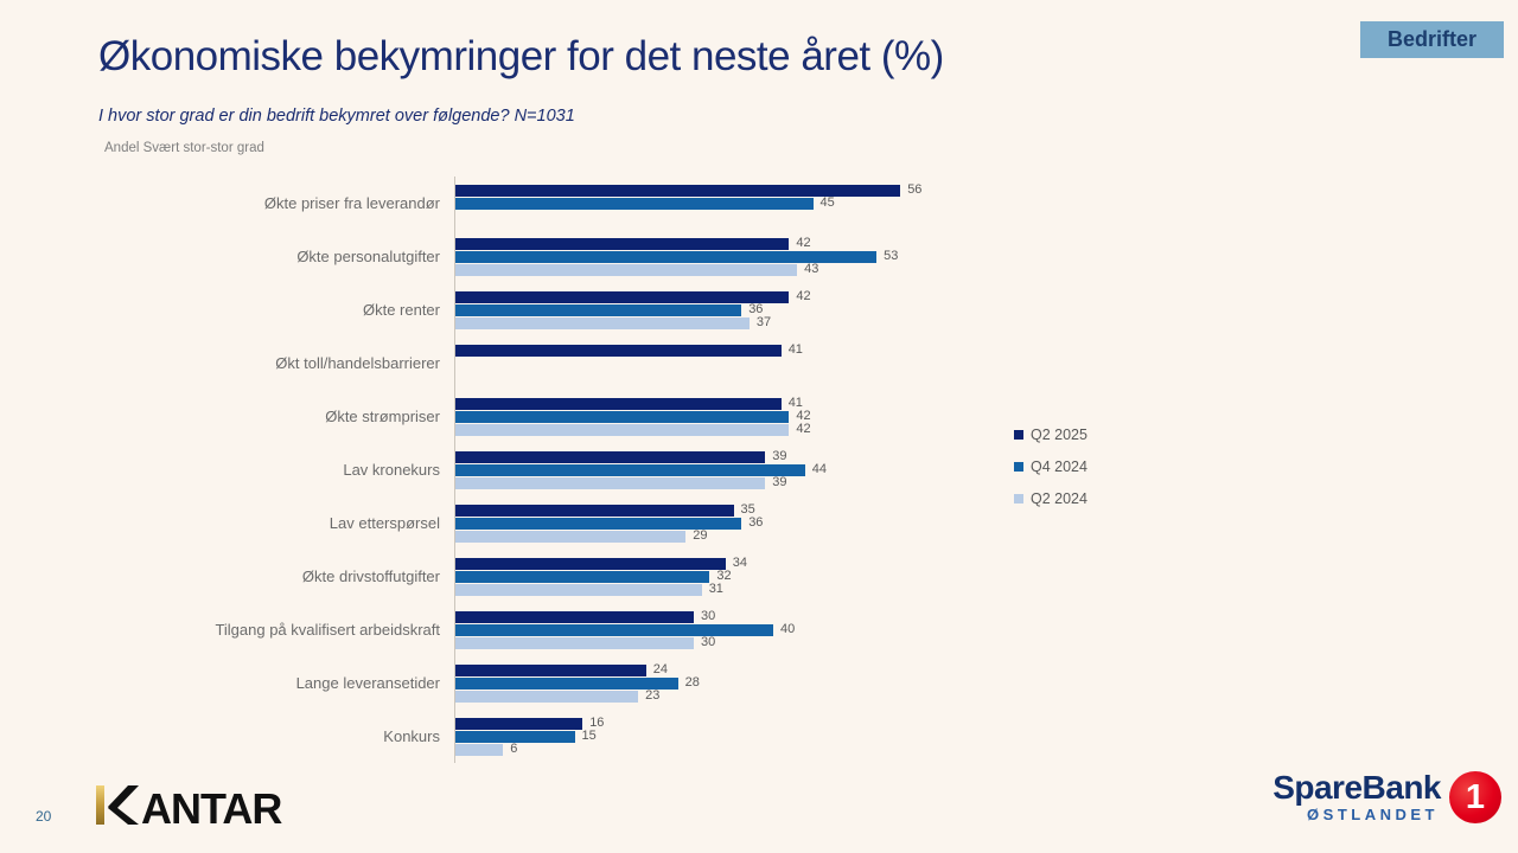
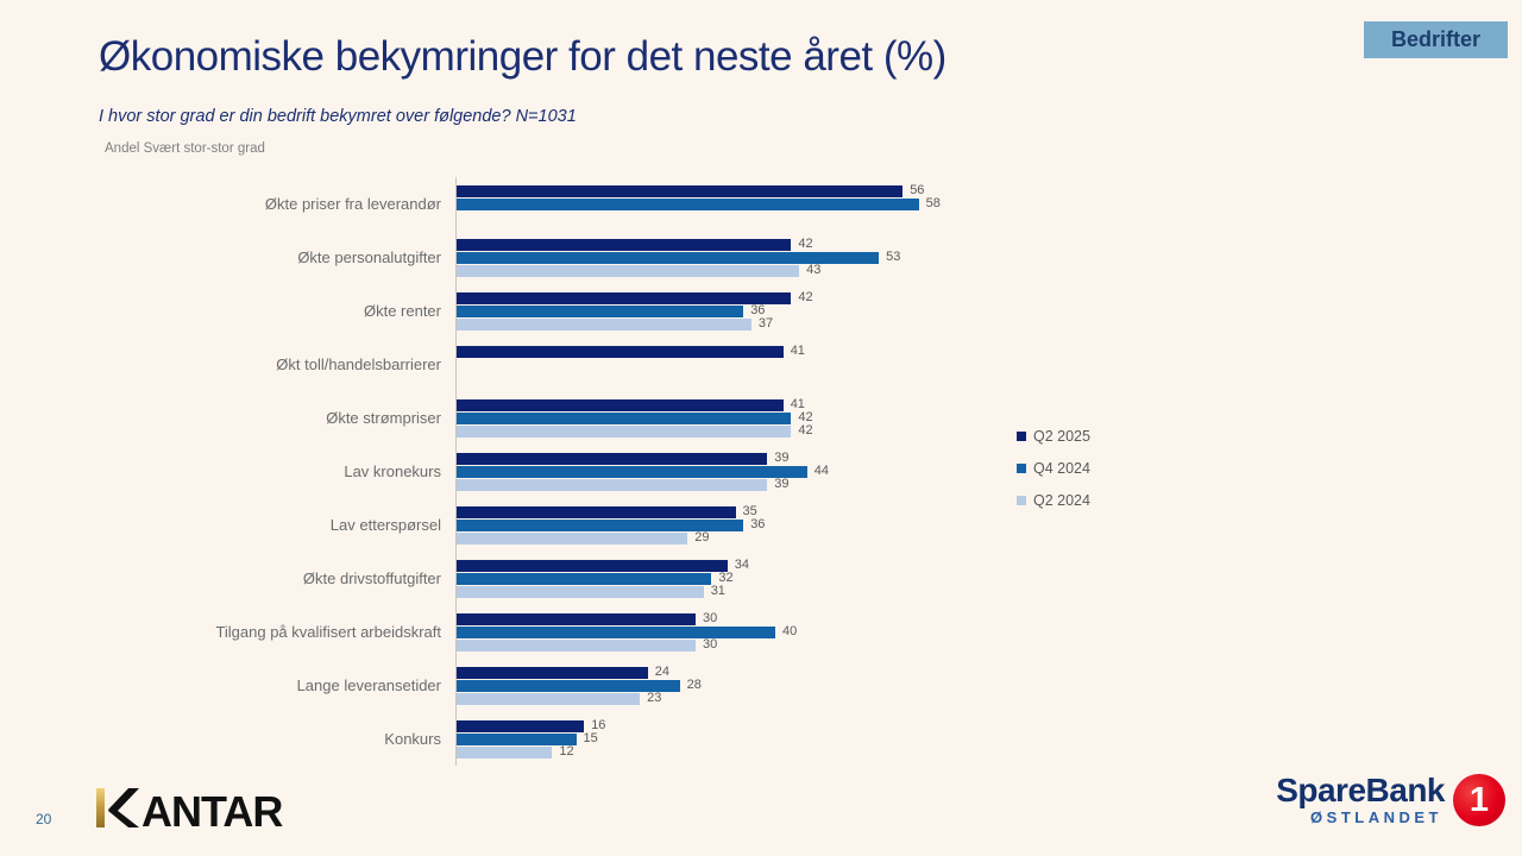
Q4 2024/Økte priser fra leverandør: 45 -> 58
Q2 2024/Konkurs: 6 -> 12
